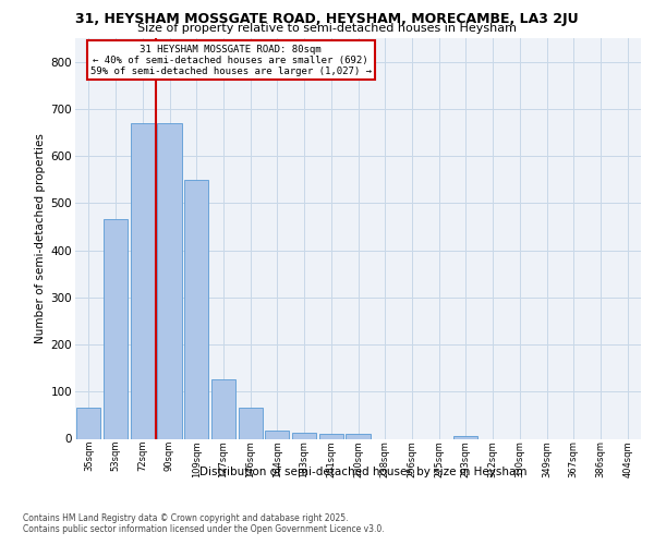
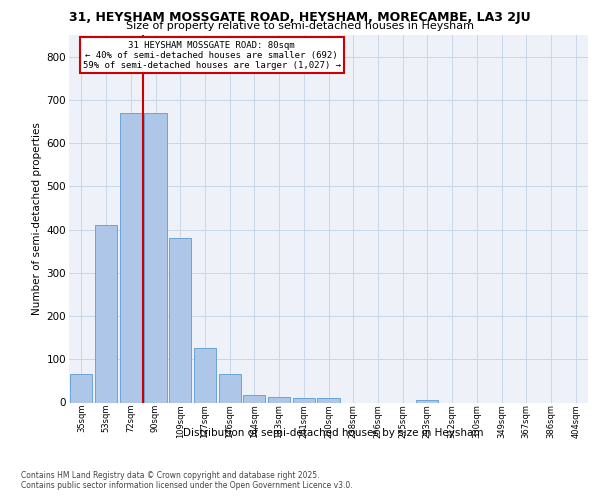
53sqm: 465 -> 410
109sqm: 550 -> 380
